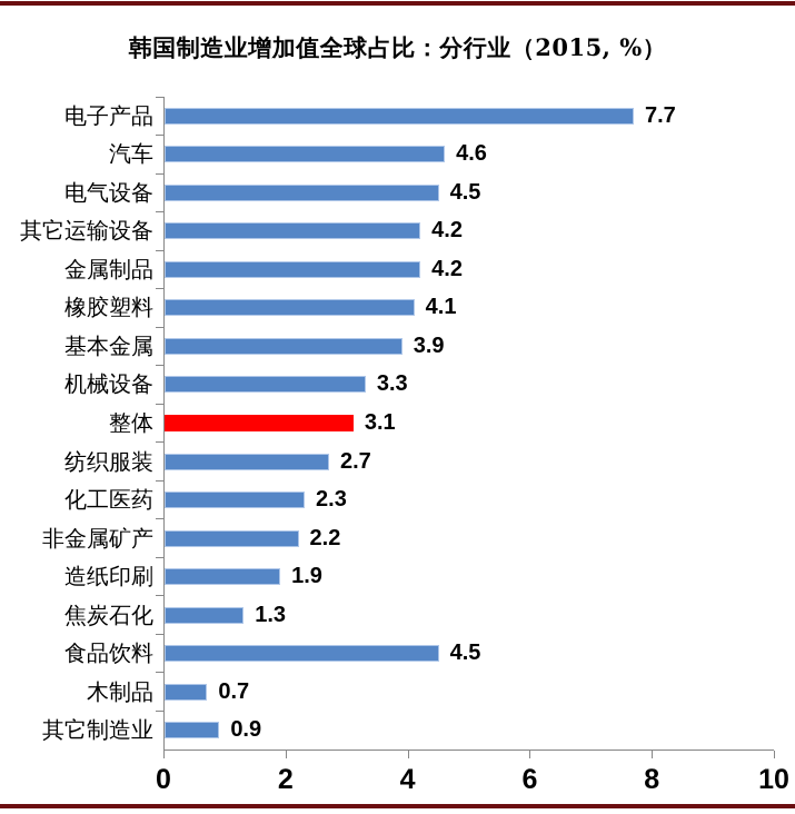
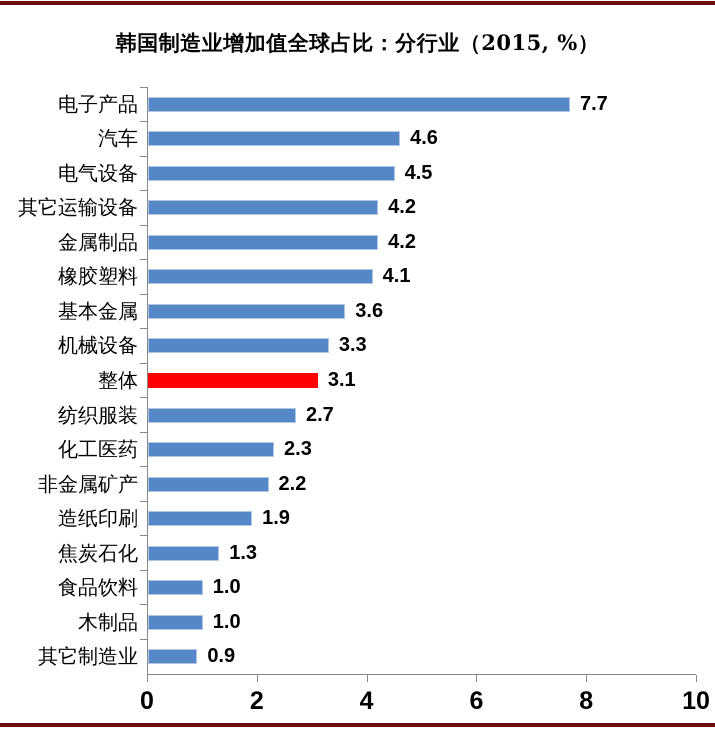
基本金属: 3.9 -> 3.6
食品饮料: 4.5 -> 1.0
木制品: 0.7 -> 1.0
